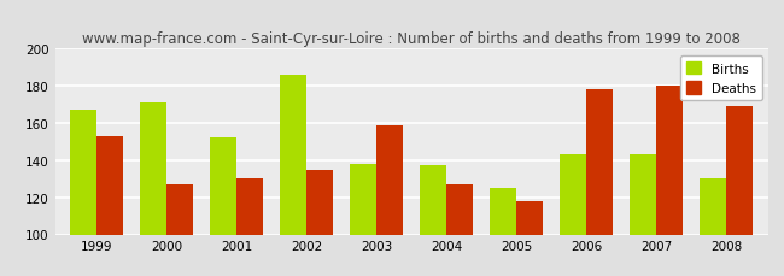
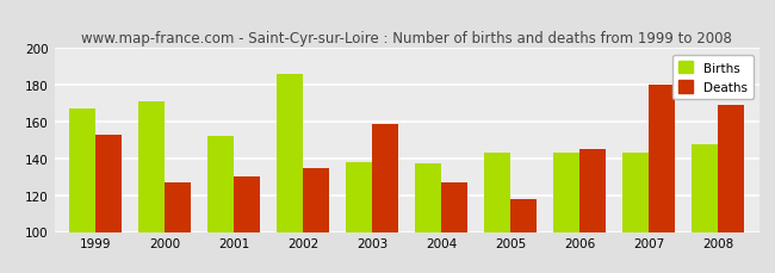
Births/2005: 125 -> 143
Deaths/2006: 178 -> 145
Births/2008: 130 -> 148
